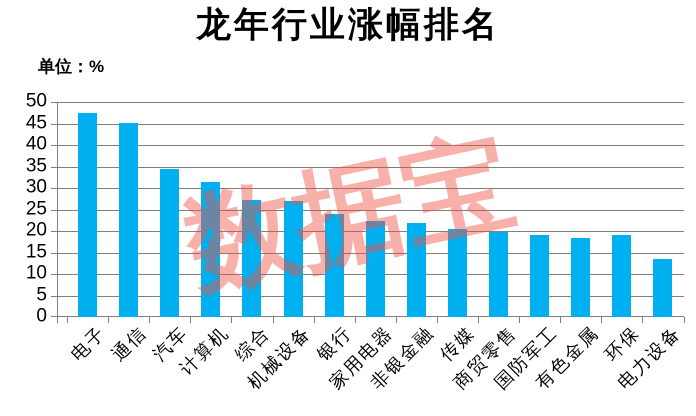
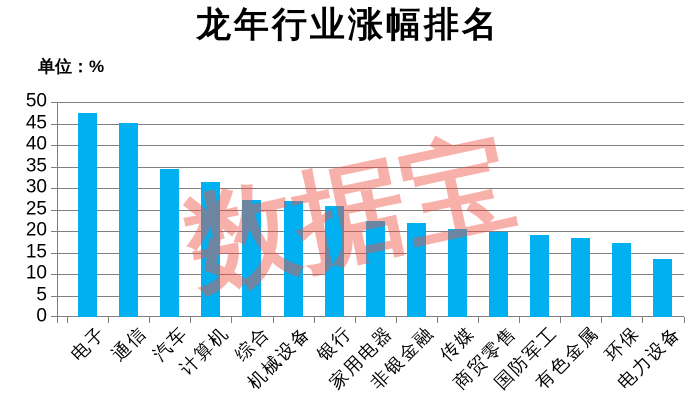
银行: 24 -> 26
环保: 19 -> 17
